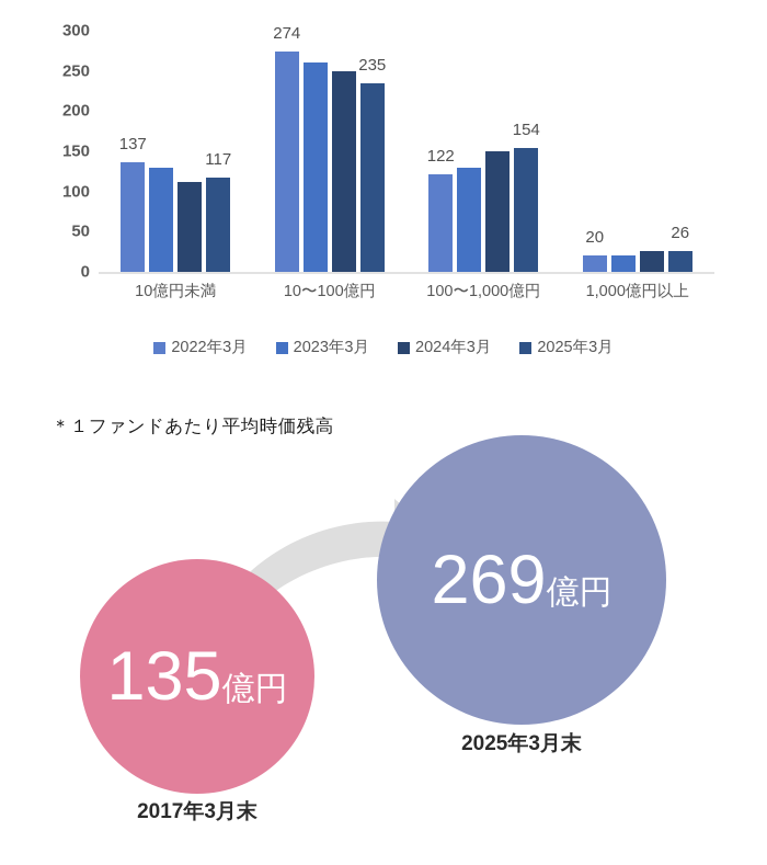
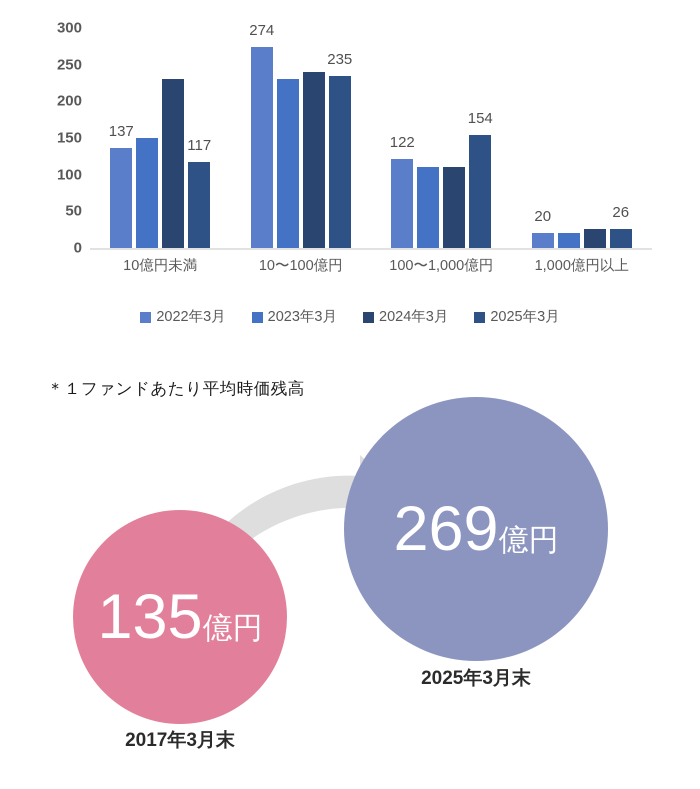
2023年3月/10億円未満: 130 -> 150
2024年3月/10億円未満: 110 -> 230
2023年3月/10〜100億円: 260 -> 230
2024年3月/10〜100億円: 250 -> 240
2023年3月/100〜1,000億円: 130 -> 110
2024年3月/100〜1,000億円: 150 -> 110
